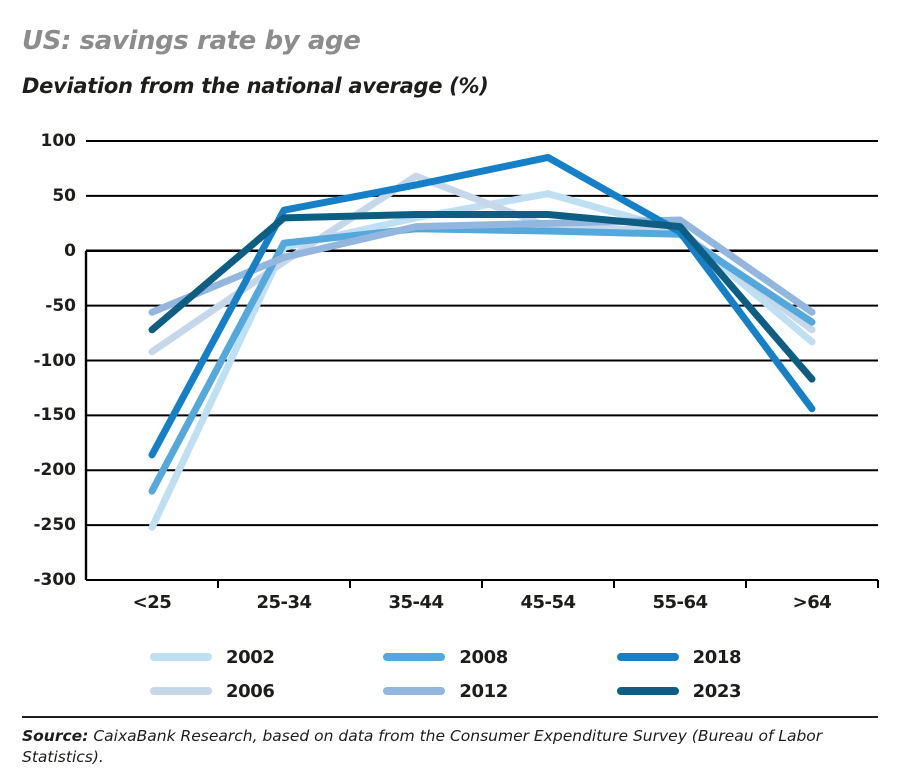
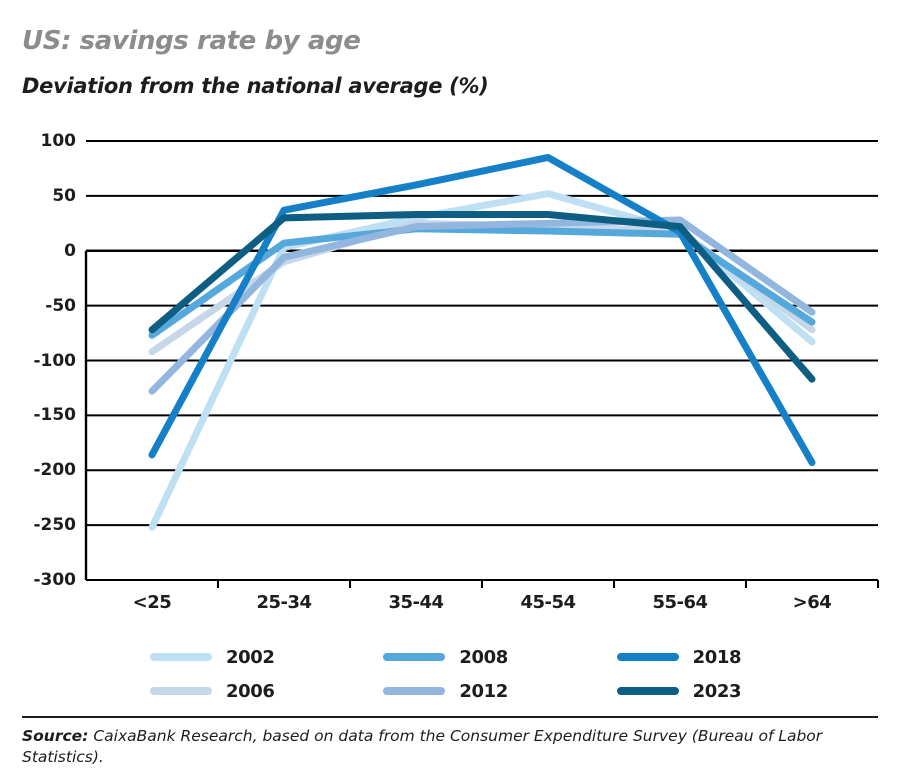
2008/<25: -219 -> -77
2012/<25: -56 -> -128
2006/35-44: 68 -> 25
2018/>64: -144 -> -193
